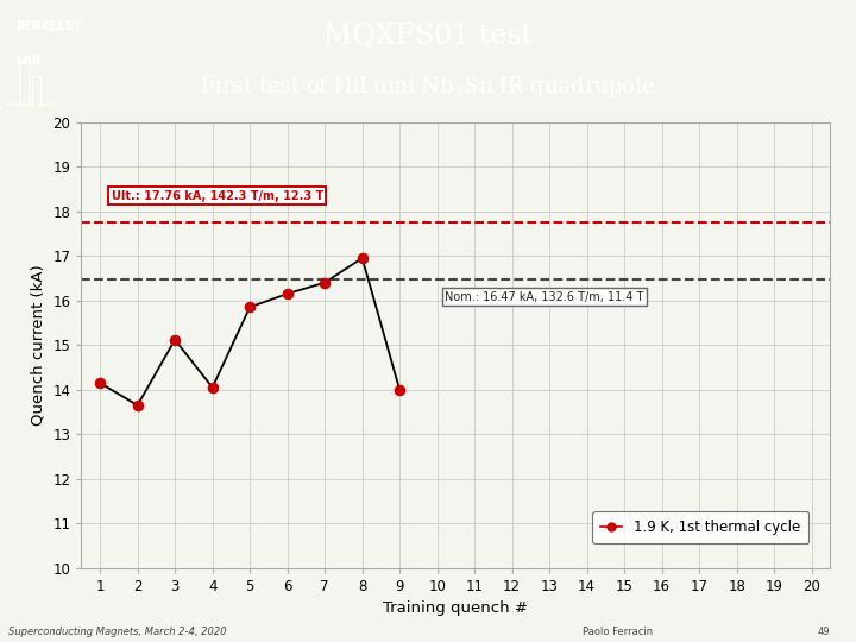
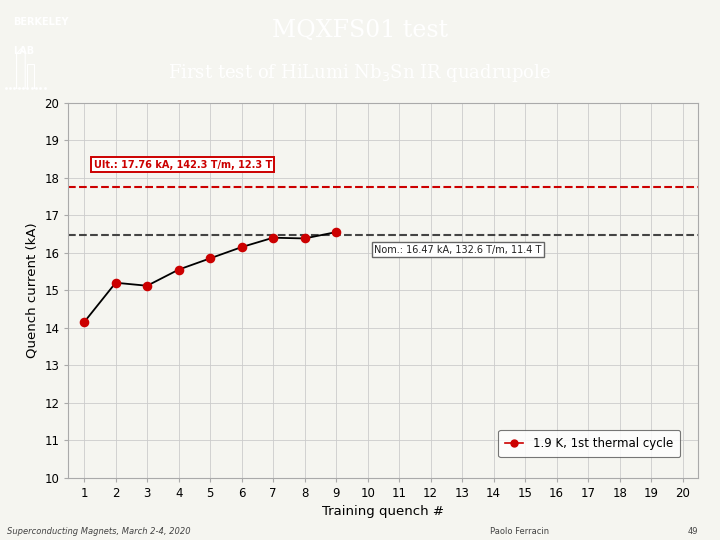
2: 13.65 -> 15.20
4: 14.05 -> 15.55
8: 16.95 -> 16.38
9: 14.00 -> 16.55
